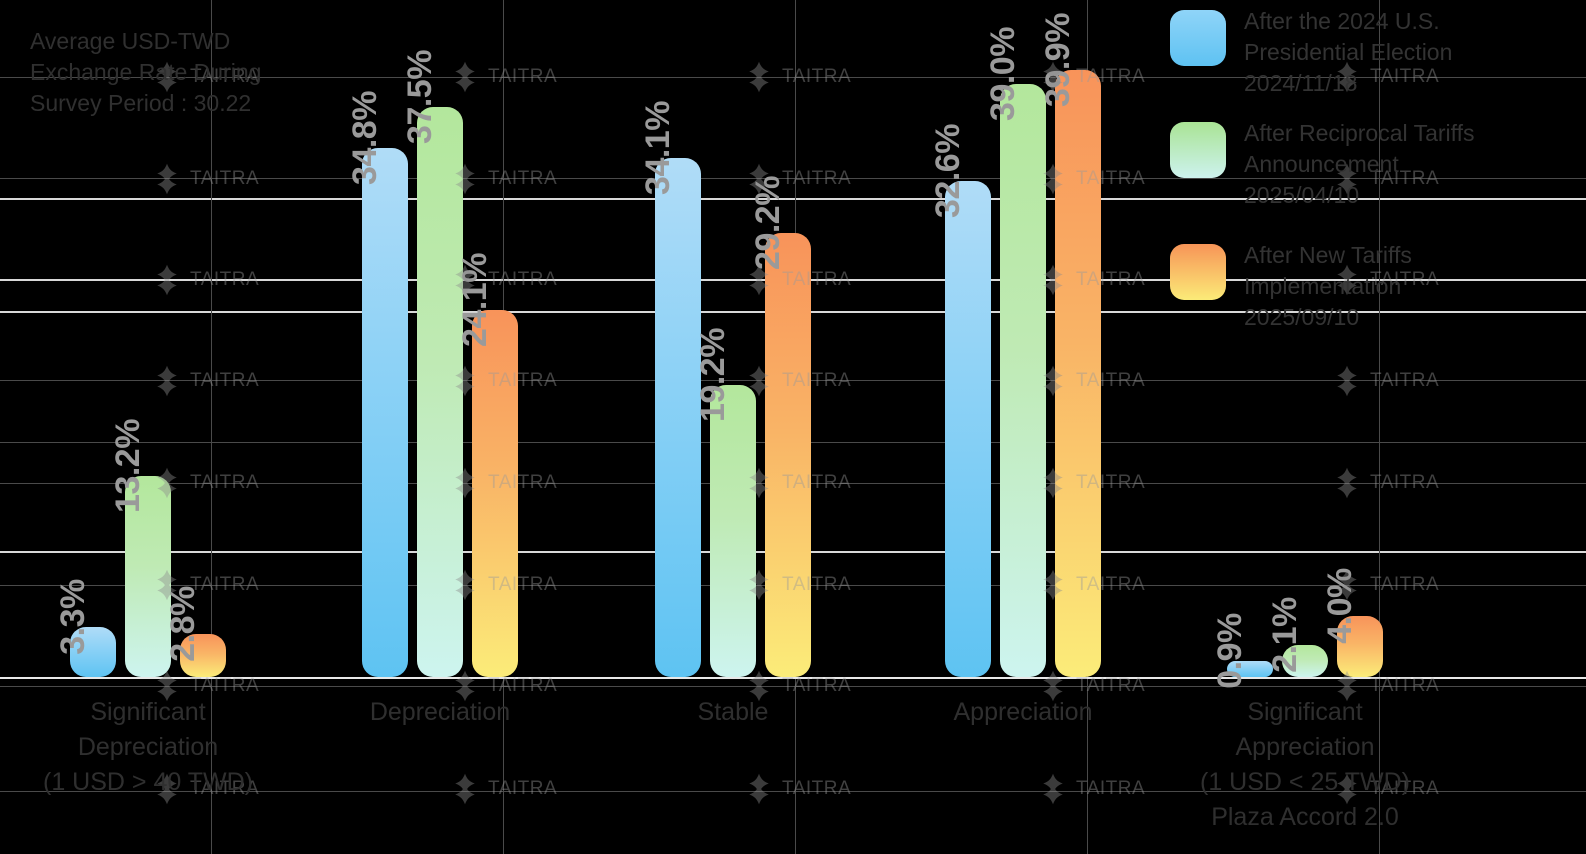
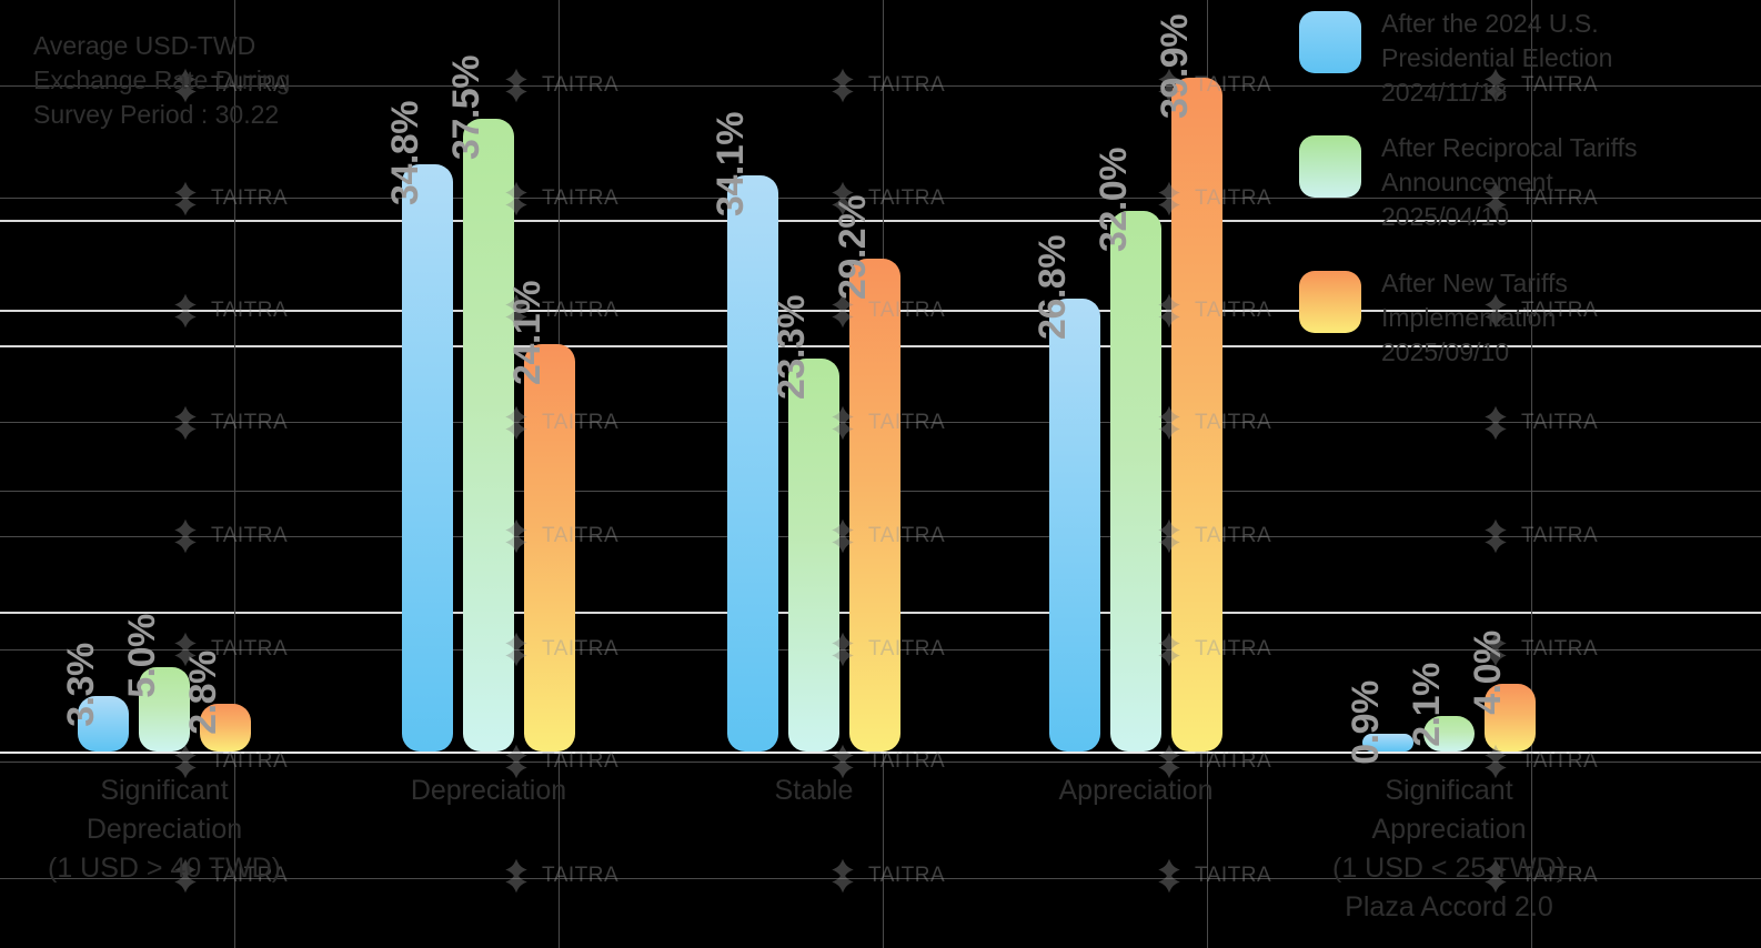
After Reciprocal Tariffs Announcement 2025/04/10/Significant Depreciation (1 USD > 40 TWD): 13.2% -> 5.0%
After Reciprocal Tariffs Announcement 2025/04/10/Stable: 19.2% -> 23.3%
After the 2024 U.S. Presidential Election 2024/11/18/Appreciation: 32.6% -> 26.8%
After Reciprocal Tariffs Announcement 2025/04/10/Appreciation: 39.0% -> 32.0%
